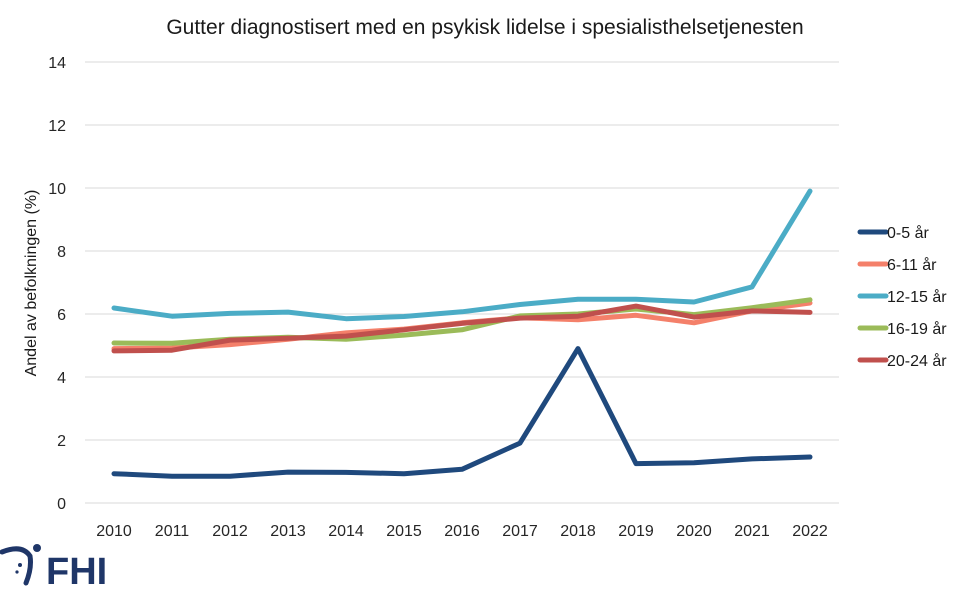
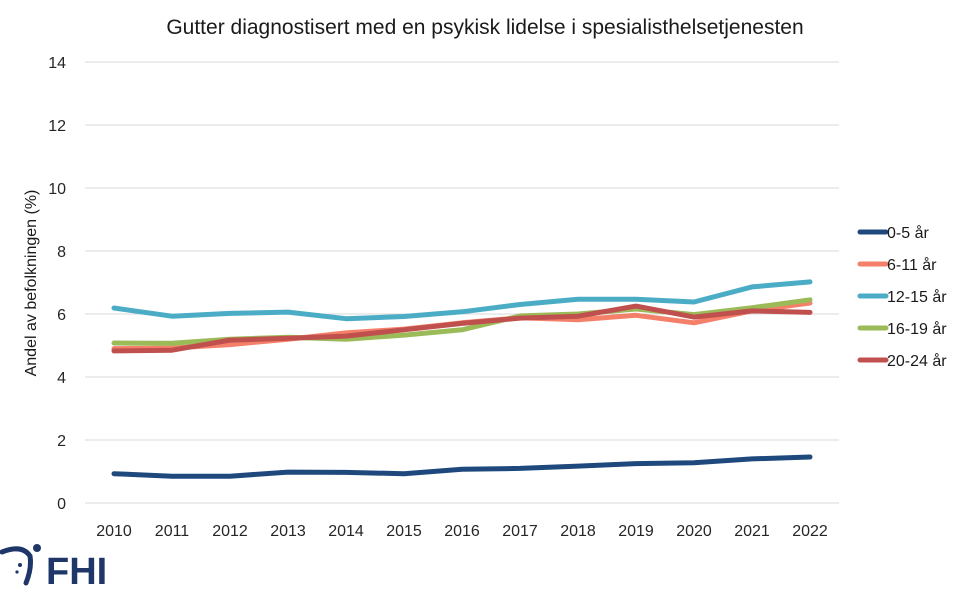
0-5 år/2017: 1.9 -> 1.1
0-5 år/2018: 4.9 -> 1.2
12-15 år/2022: 9.9 -> 7.0
